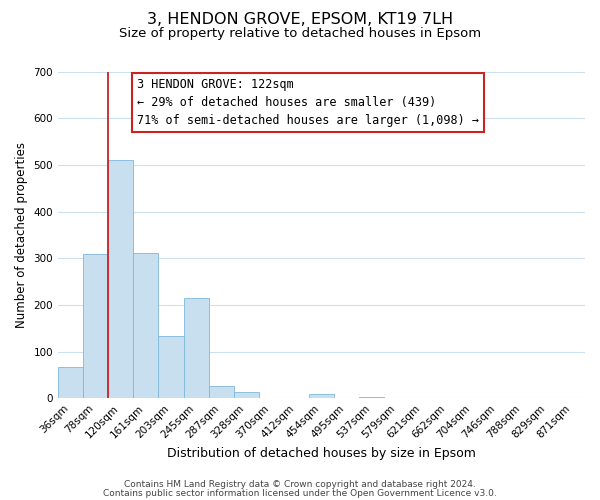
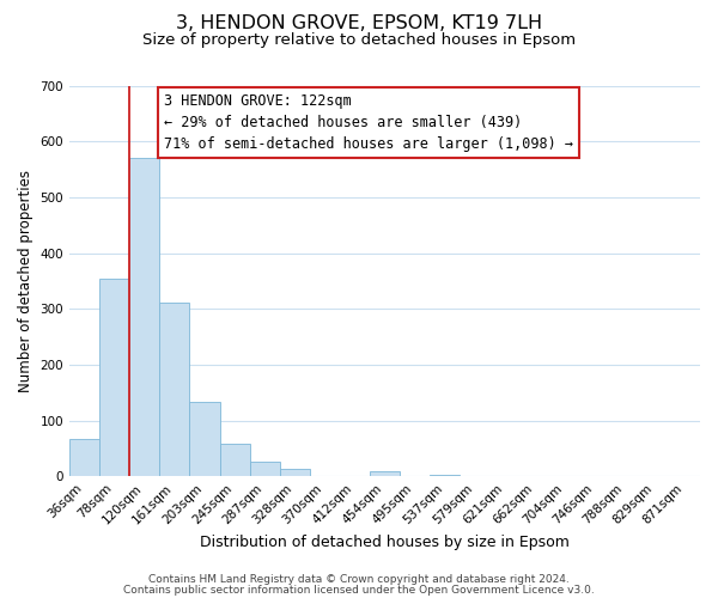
78sqm: 310 -> 355
120sqm: 510 -> 570
245sqm: 215 -> 58
